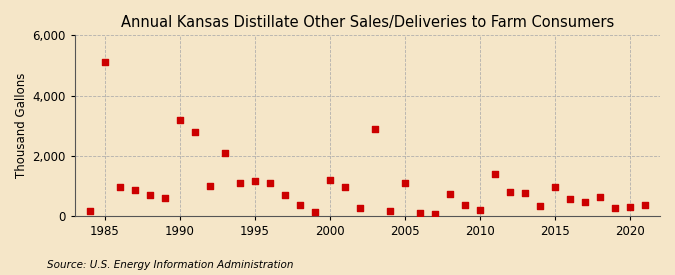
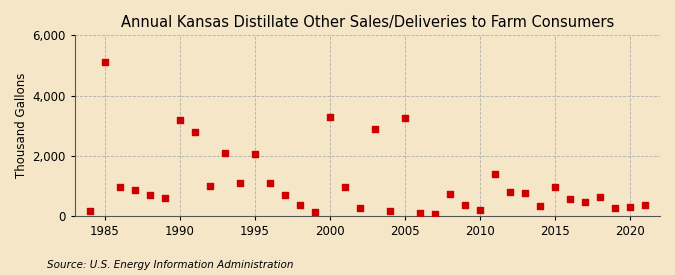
1995: 1,150 -> 2,050
2000: 1,200 -> 3,300
2005: 1,100 -> 3,250
